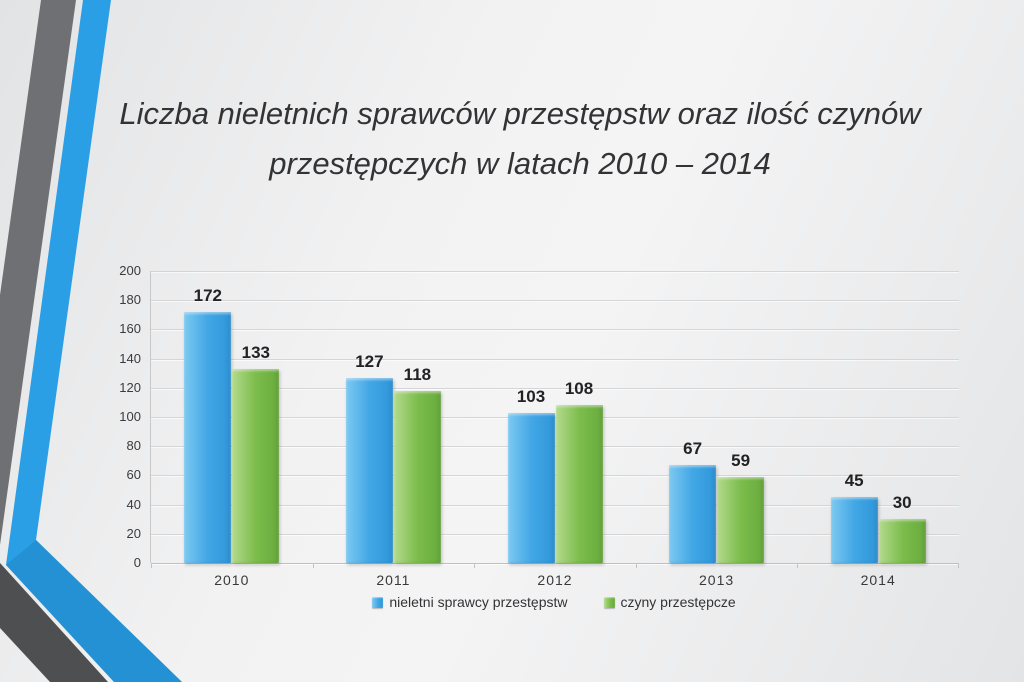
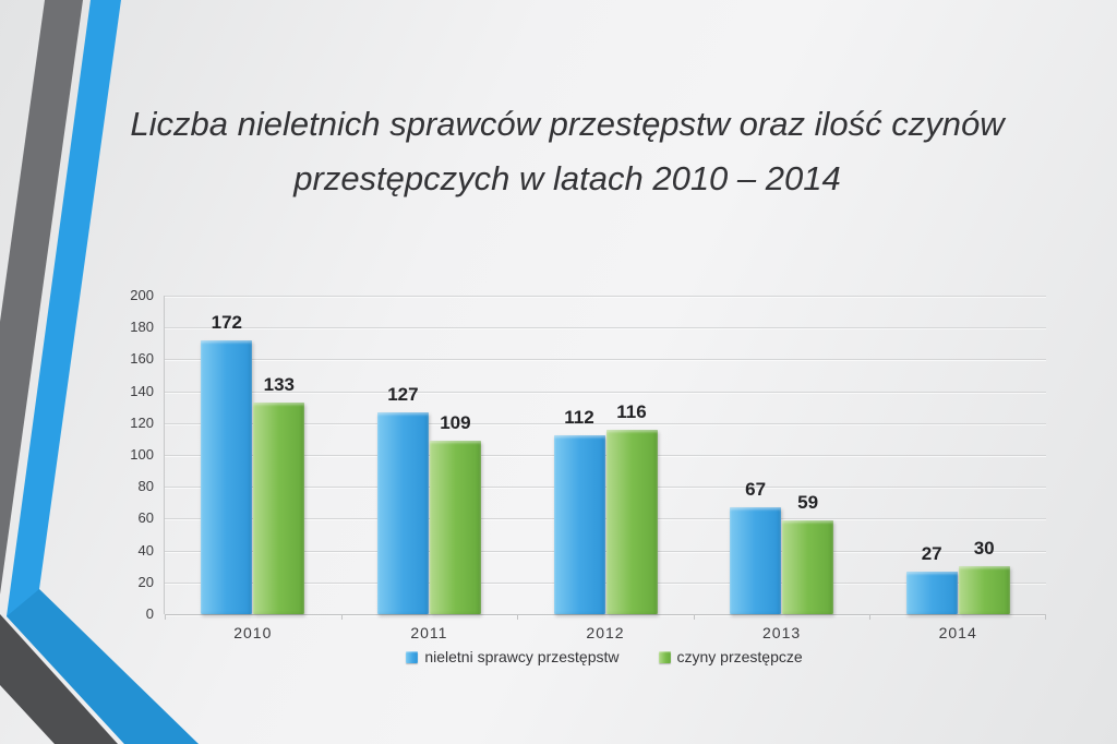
czyny przestępcze/2011: 118 -> 109
nieletni sprawcy przestępstw/2012: 103 -> 112
czyny przestępcze/2012: 108 -> 116
nieletni sprawcy przestępstw/2014: 45 -> 27
